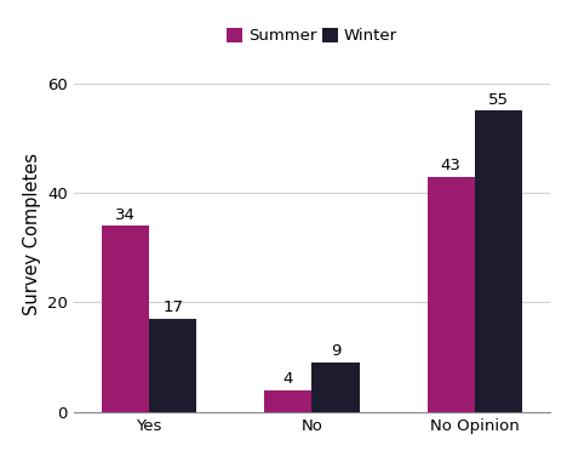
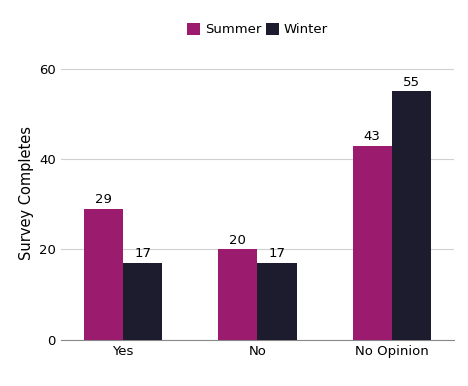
Summer/Yes: 34 -> 29
Summer/No: 4 -> 20
Winter/No: 9 -> 17
